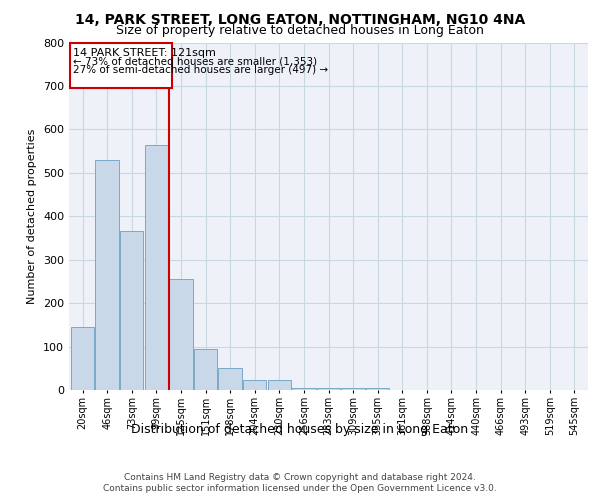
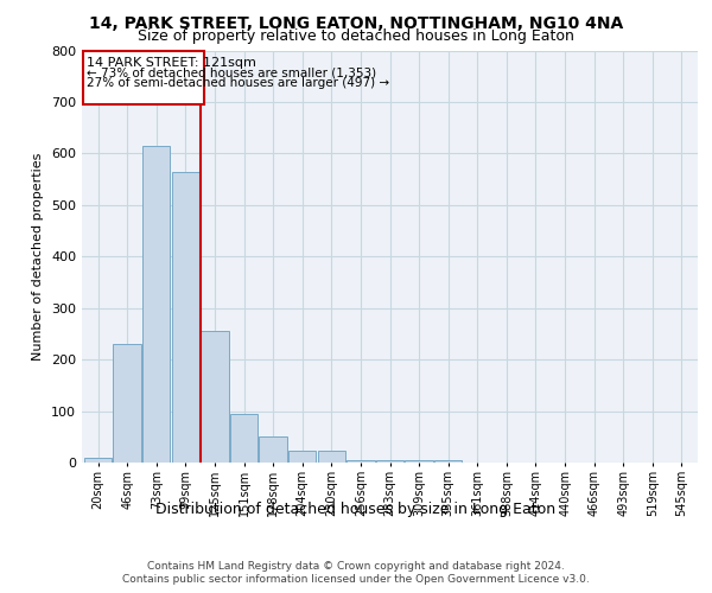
20sqm: 145 -> 10
46sqm: 530 -> 230
73sqm: 365 -> 615
